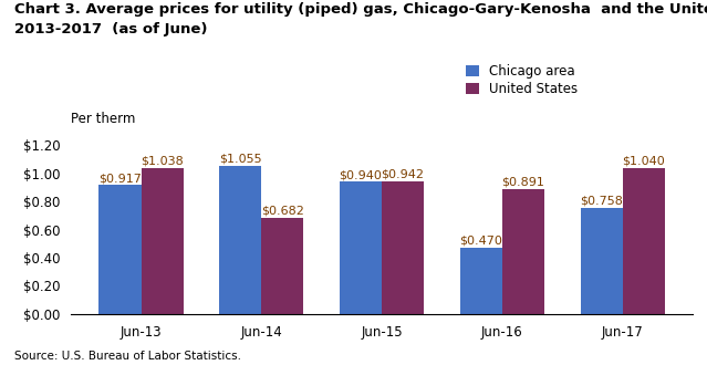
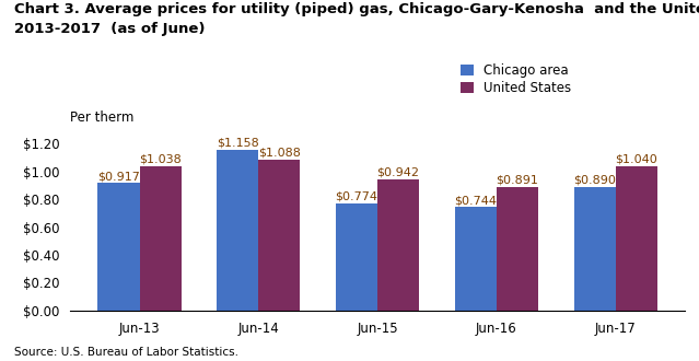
Chicago area/Jun-14: $1.055 -> $1.158
United States/Jun-14: $0.682 -> $1.088
Chicago area/Jun-15: $0.940 -> $0.774
Chicago area/Jun-16: $0.470 -> $0.744
Chicago area/Jun-17: $0.758 -> $0.890
